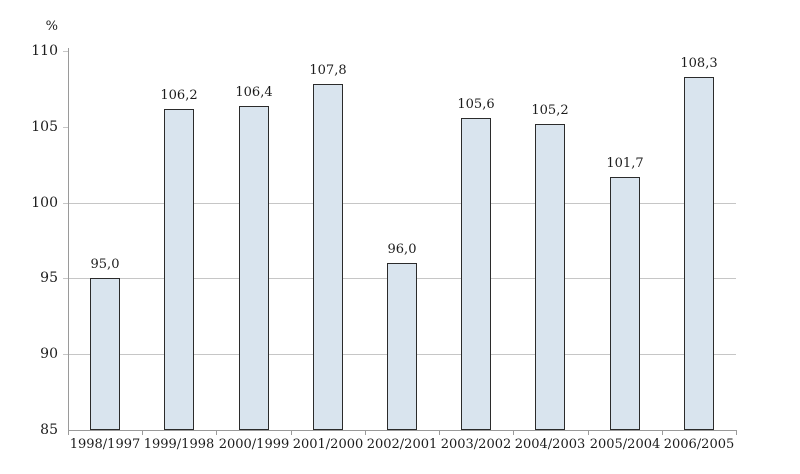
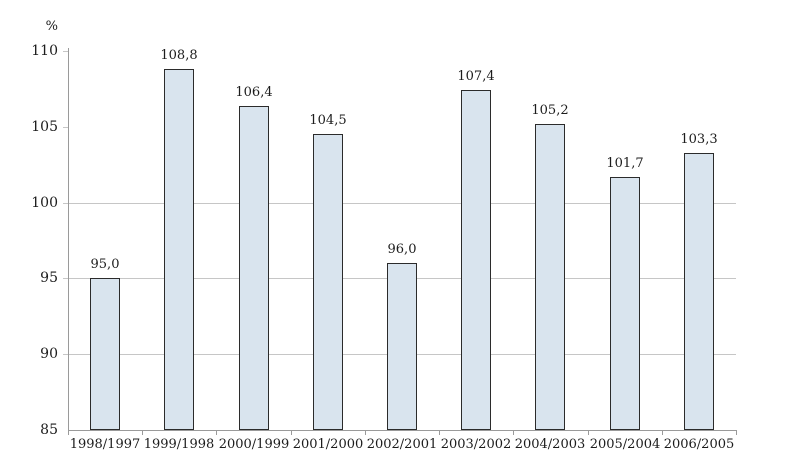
1999/1998: 106,2 -> 108,8
2001/2000: 107,8 -> 104,5
2003/2002: 105,6 -> 107,4
2006/2005: 108,3 -> 103,3
